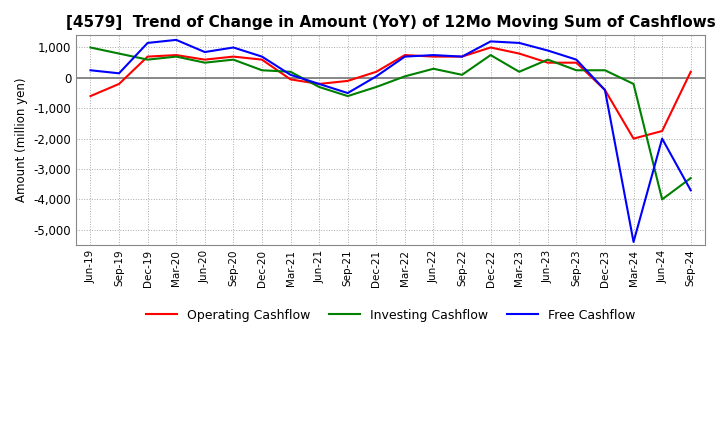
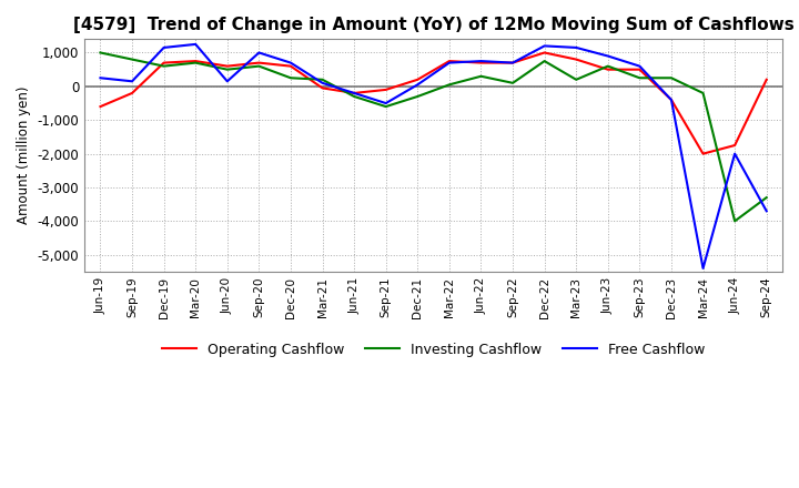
Free Cashflow/Jun-20: 850 -> 150
